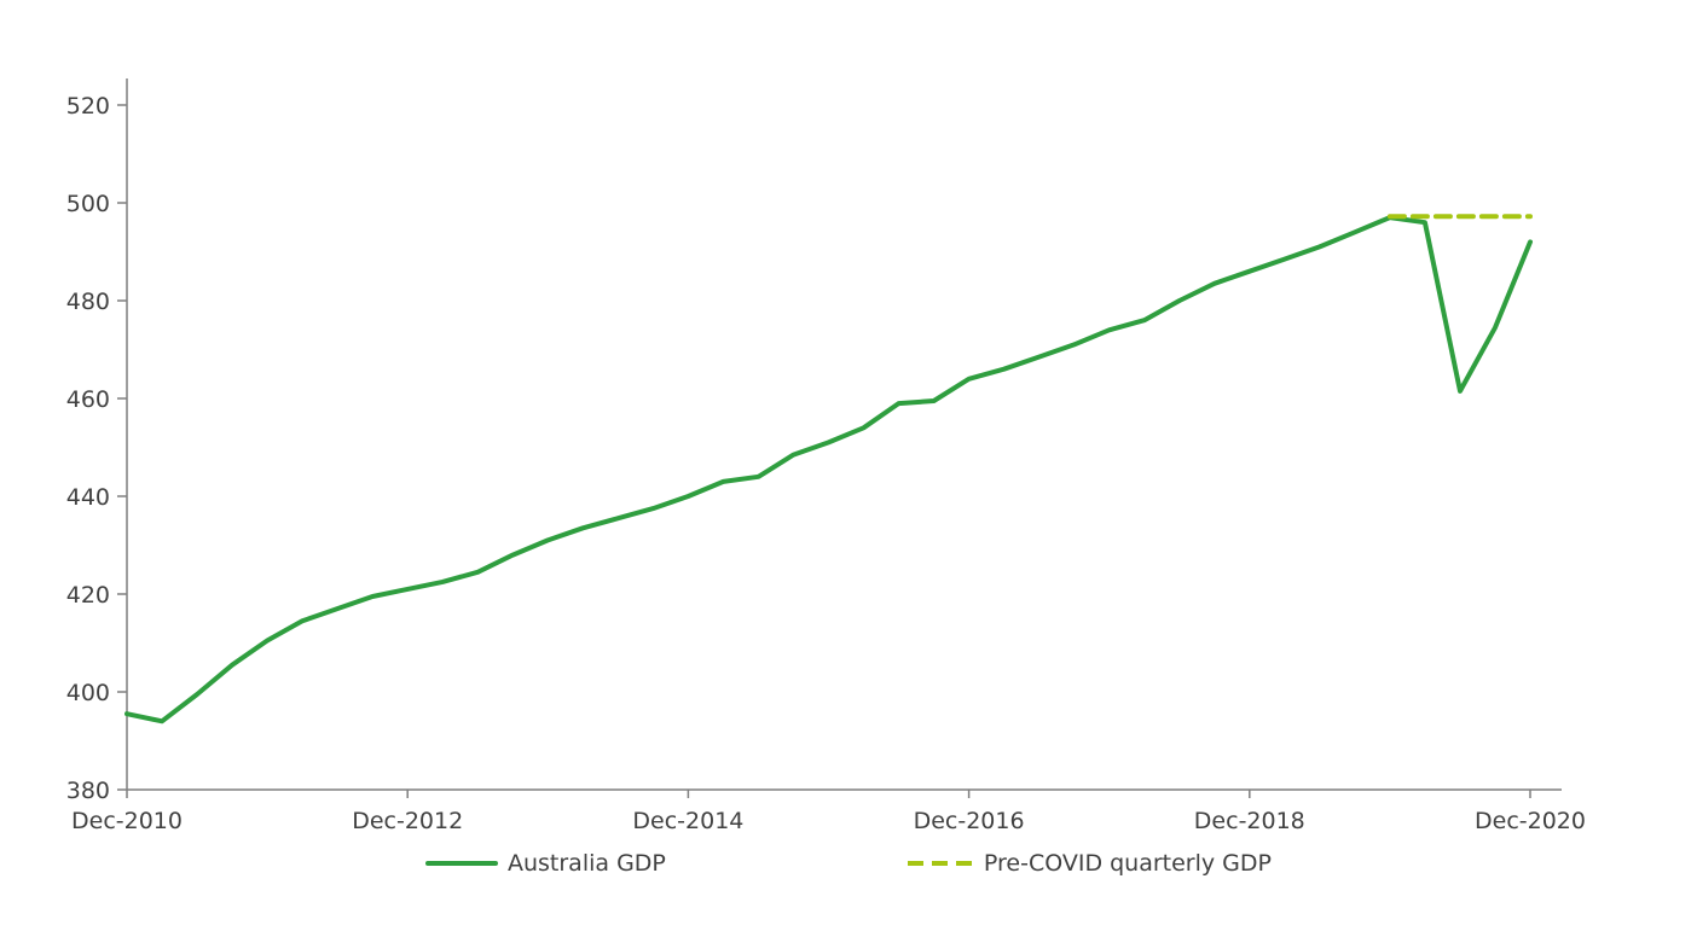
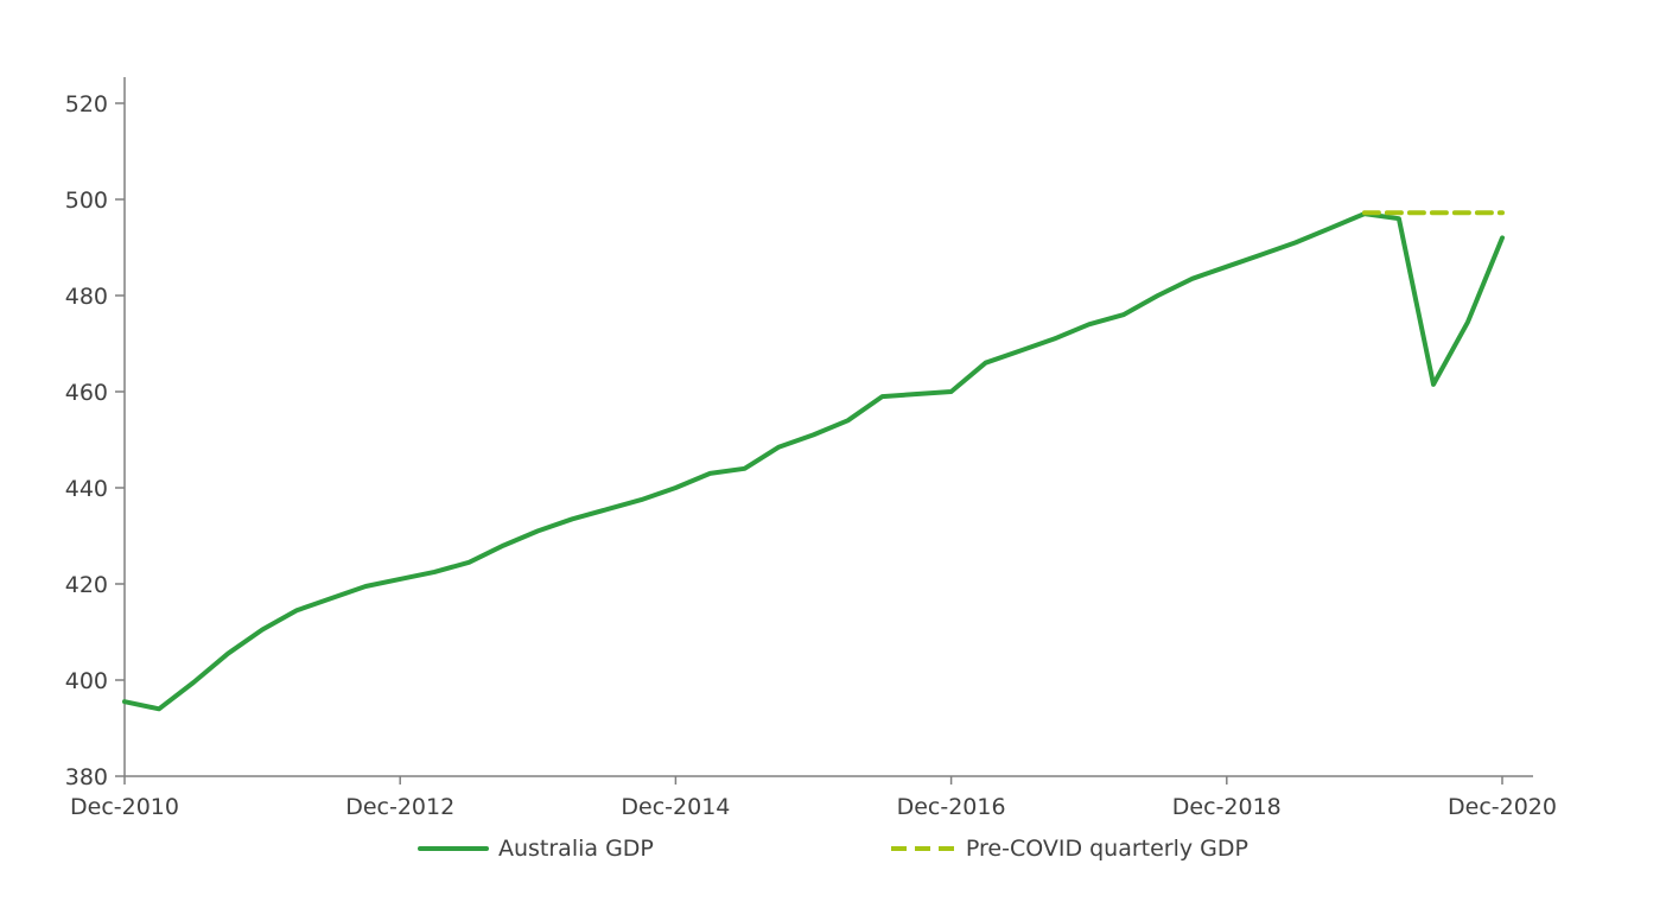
Australia GDP/Dec-2016: 464 -> 460
